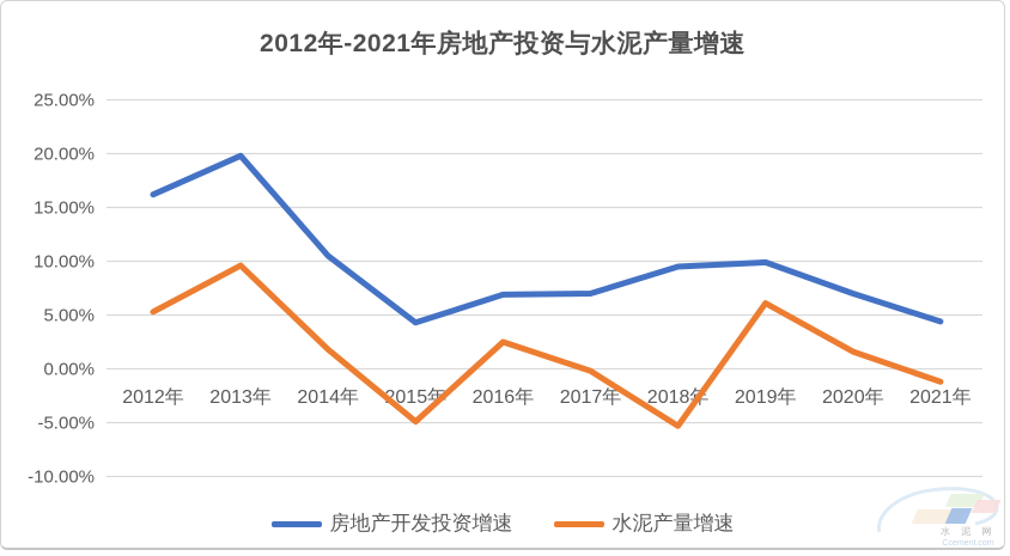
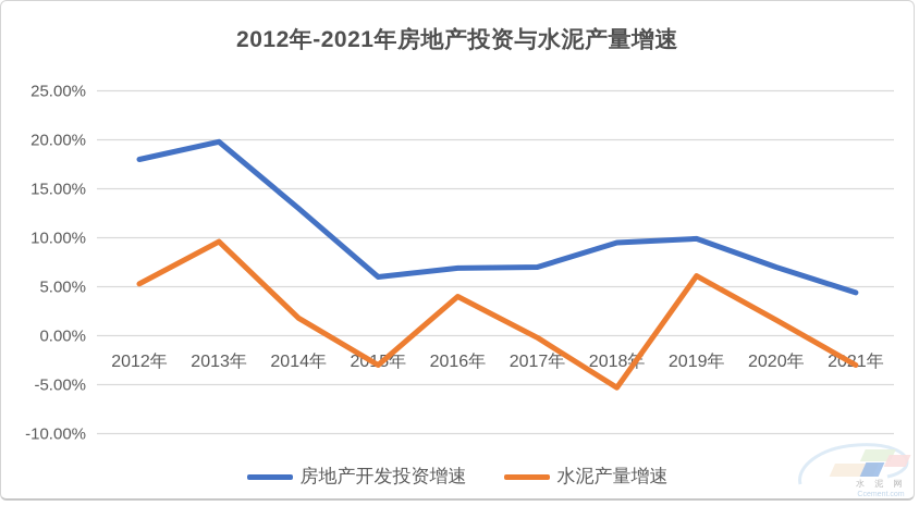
房地产开发投资增速/2012年: 16% -> 18%
房地产开发投资增速/2014年: 10% -> 13%
房地产开发投资增速/2015年: 4% -> 6%
水泥产量增速/2015年: -5% -> -3%
水泥产量增速/2016年: 2% -> 4%
水泥产量增速/2021年: -1% -> -3%
